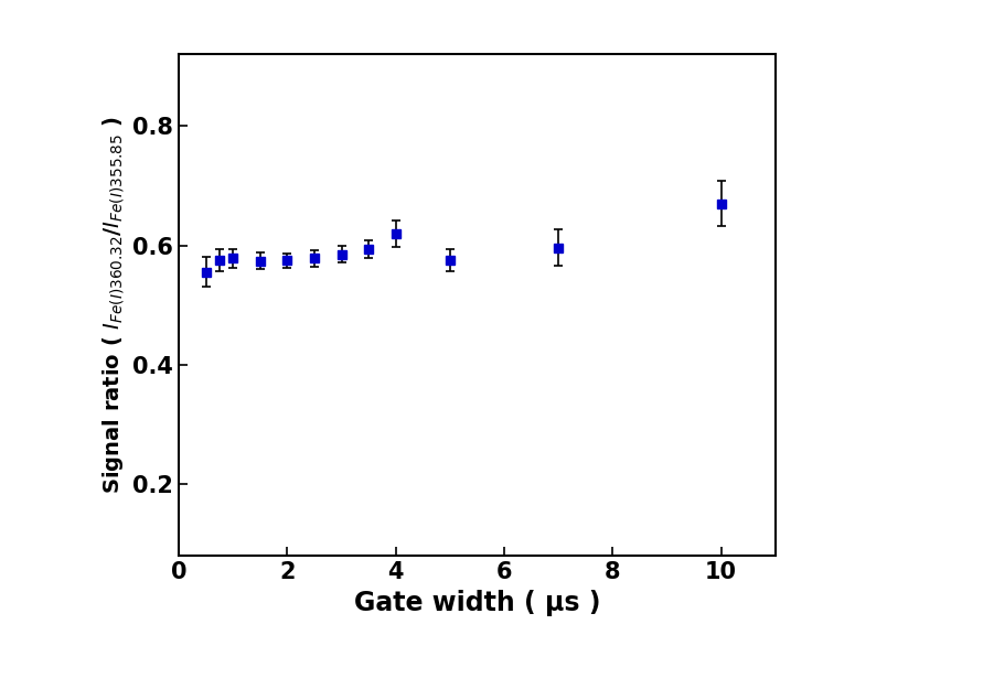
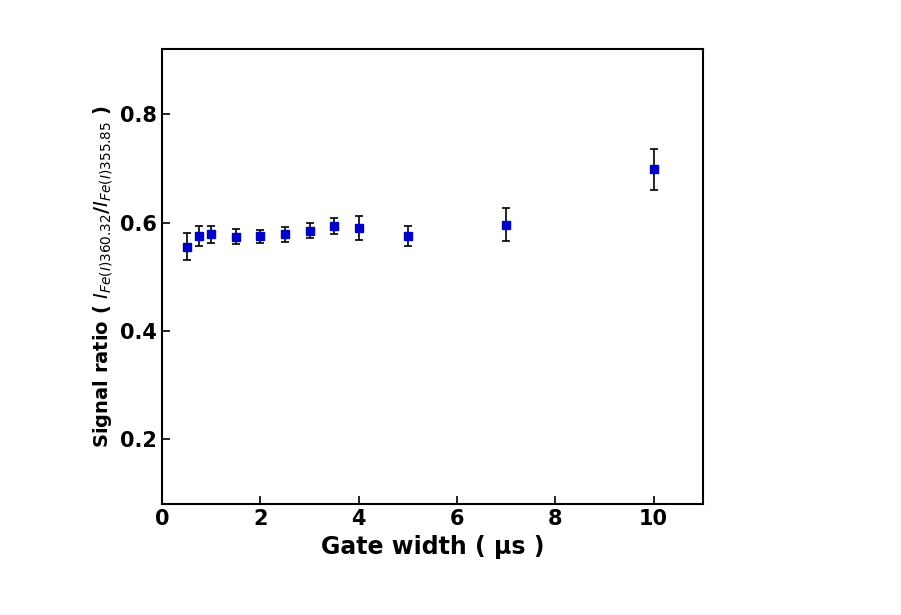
4: 0.620 -> 0.590
10: 0.670 -> 0.698
